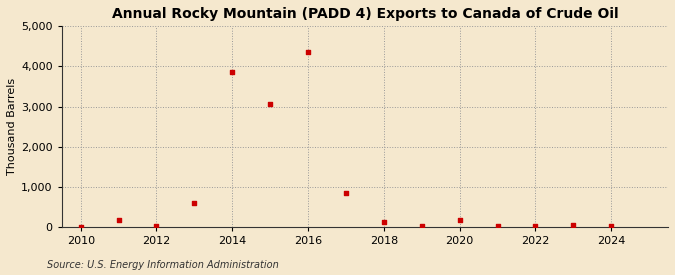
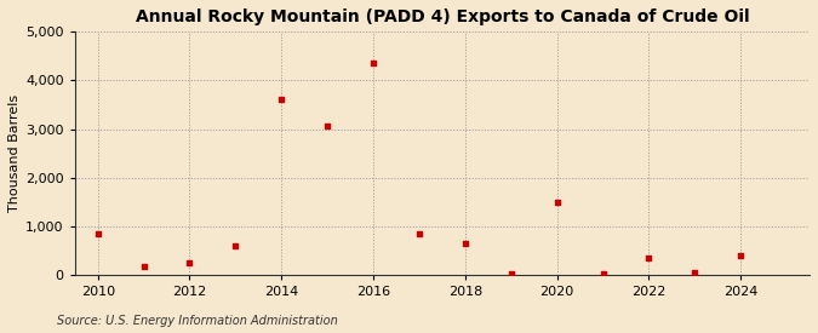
2010: 0 -> 850
2012: 20 -> 250
2014: 3,850 -> 3,600
2018: 130 -> 650
2020: 180 -> 1,500
2022: 30 -> 350
2024: 20 -> 400
